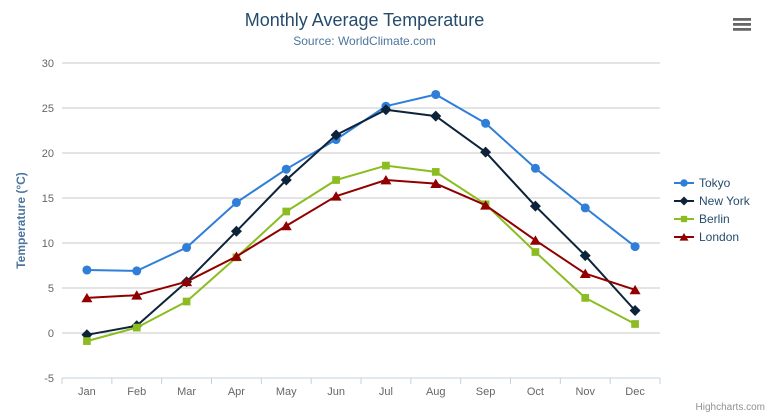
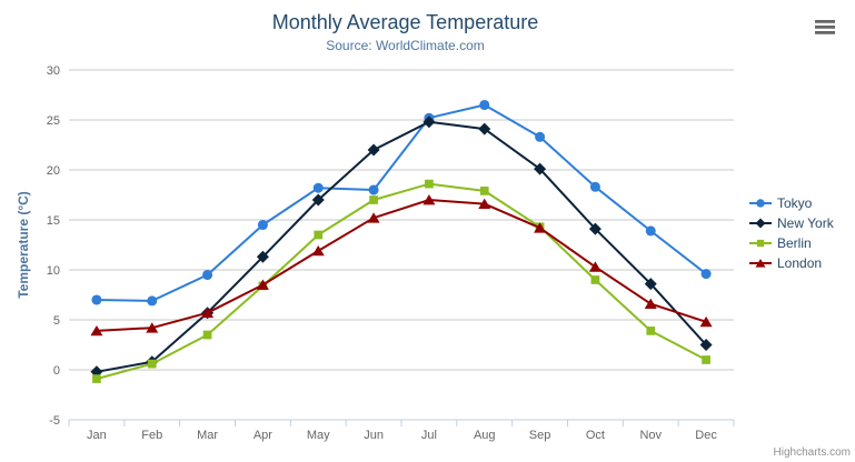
Tokyo/Jun: 22 -> 18
